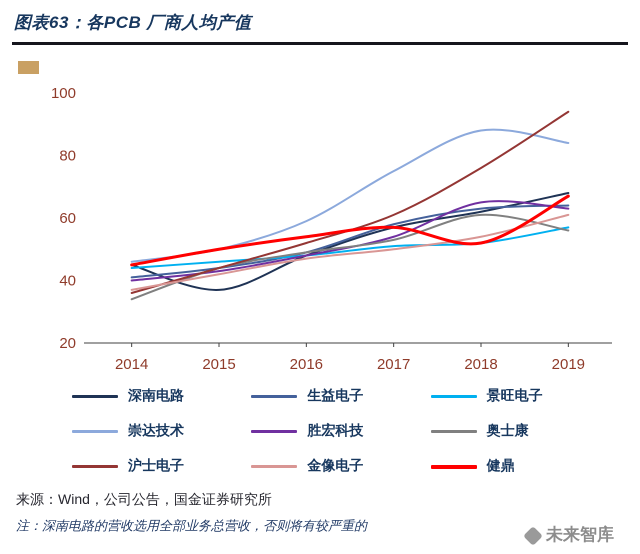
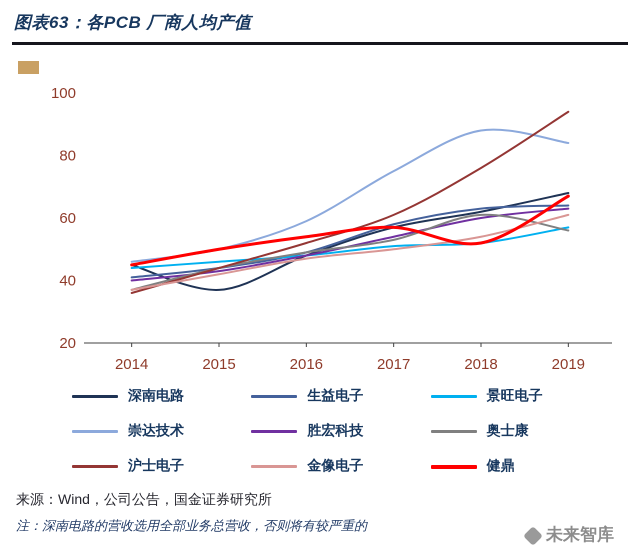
奥士康/2014: 34 -> 37
胜宏科技/2018: 65 -> 60
